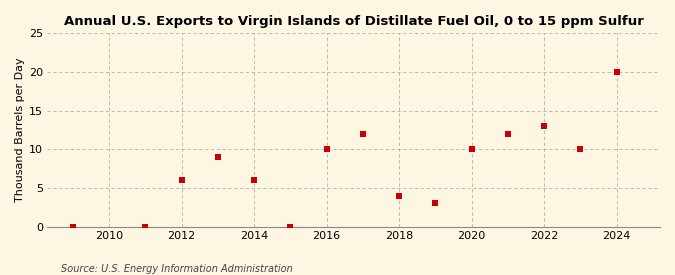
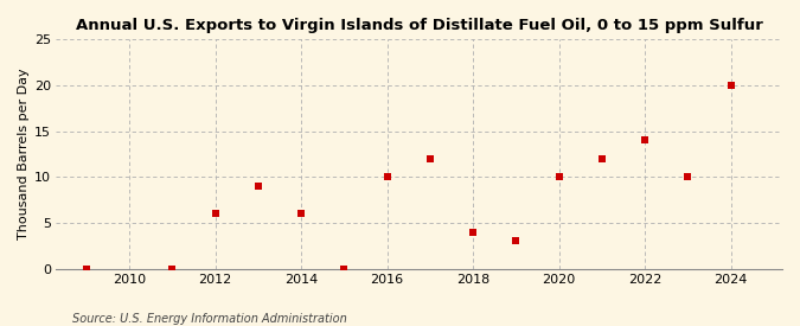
2022: 13 -> 14
